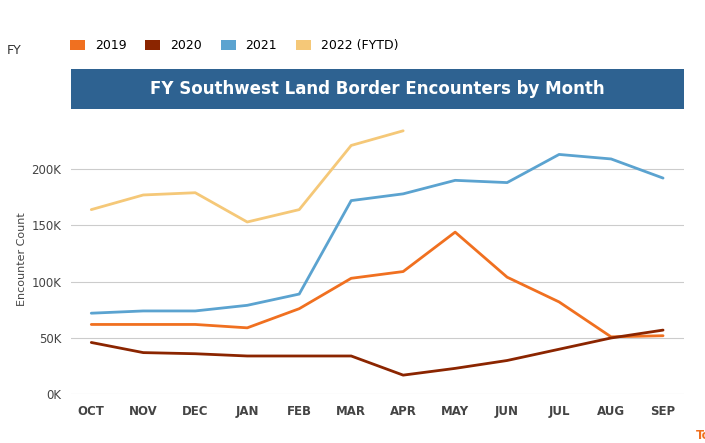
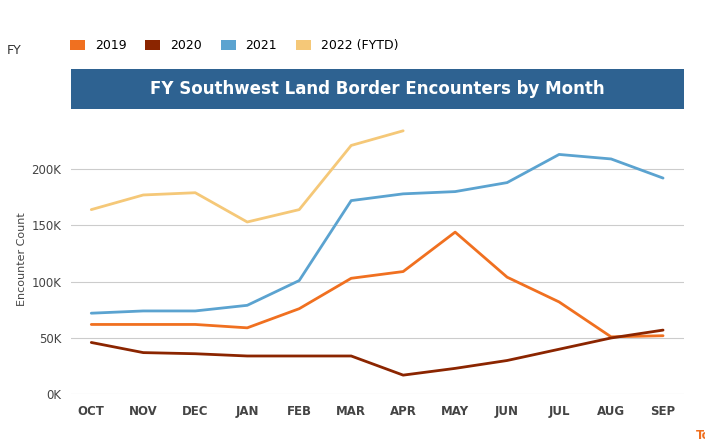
2021/FEB: 89K -> 101K
2021/MAY: 190K -> 180K
